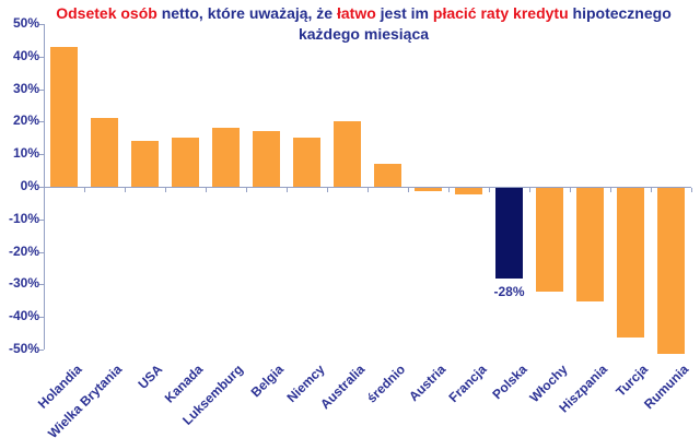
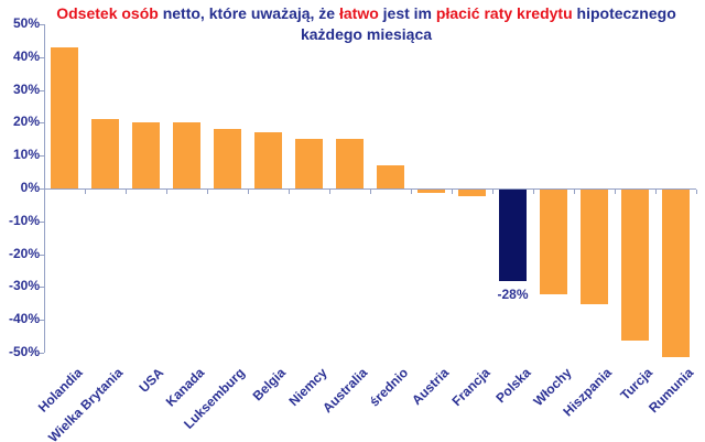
USA: 14% -> 20%
Kanada: 15% -> 20%
Australia: 20% -> 15%
